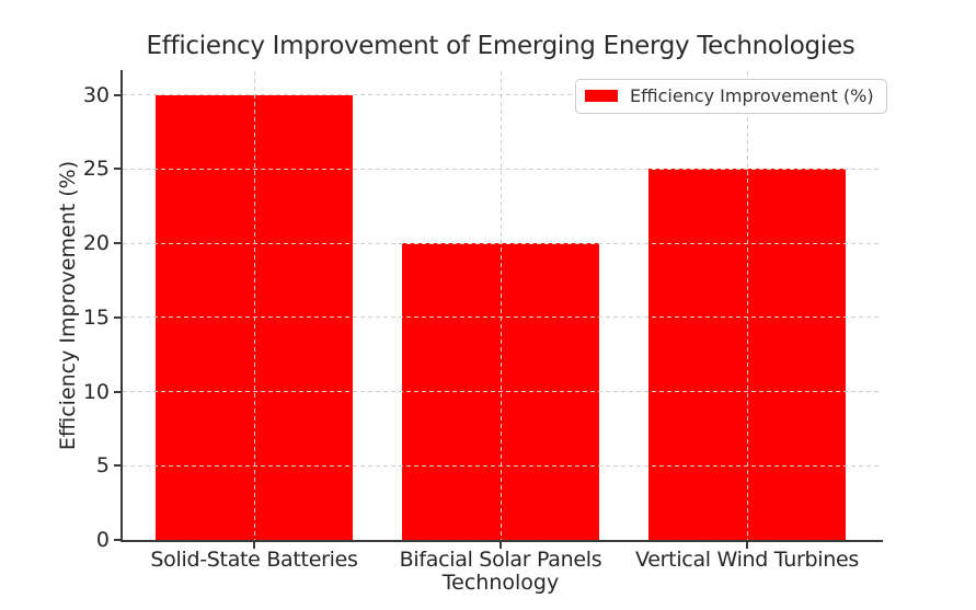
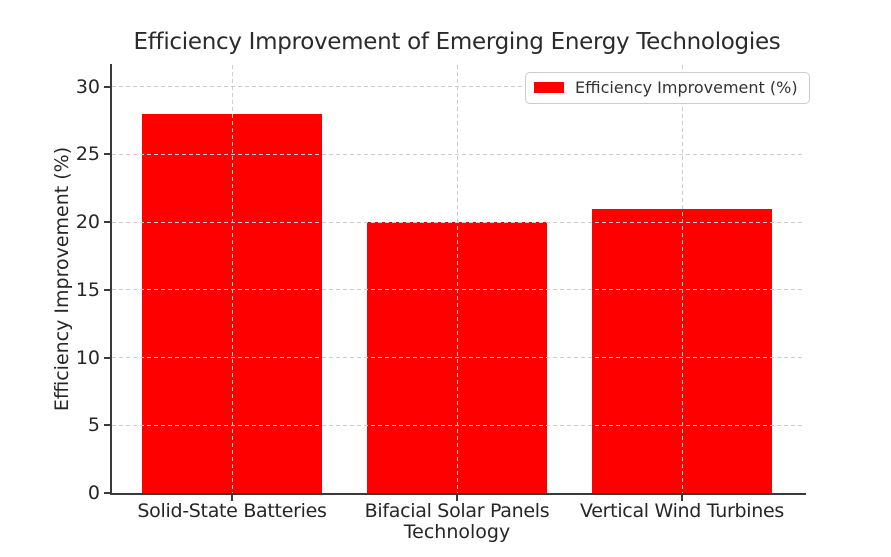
Solid-State Batteries: 30 -> 28
Vertical Wind Turbines: 25 -> 21
